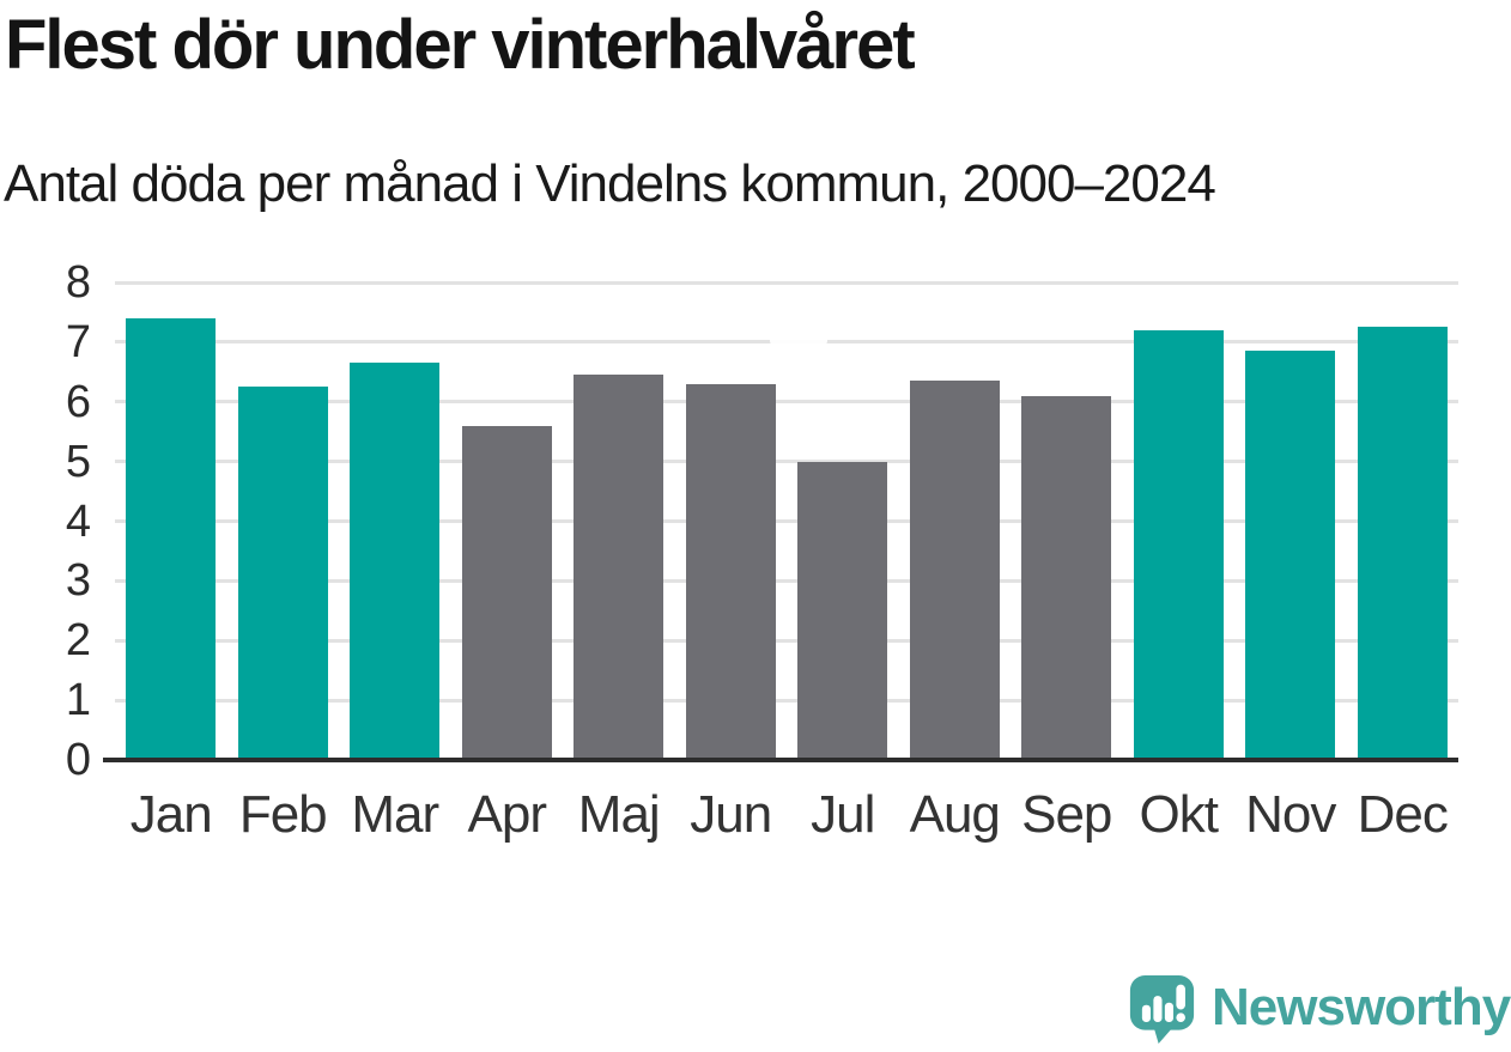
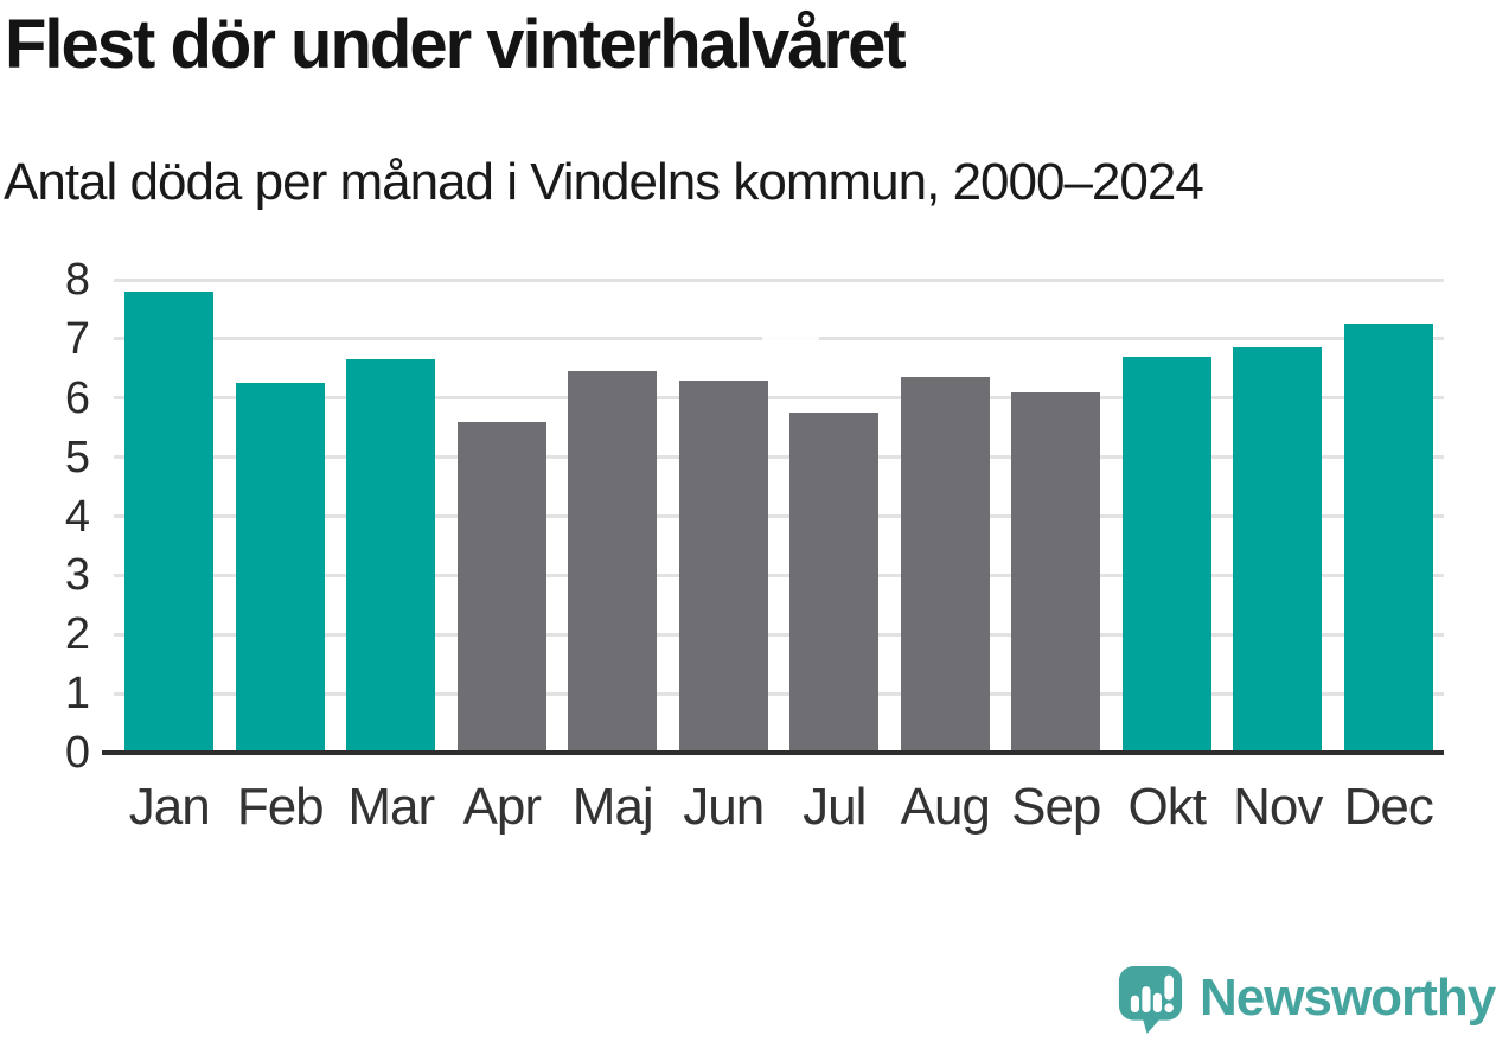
Jan: 7.4 -> 7.8
Jul: 5.0 -> 5.8
Okt: 7.2 -> 6.7
